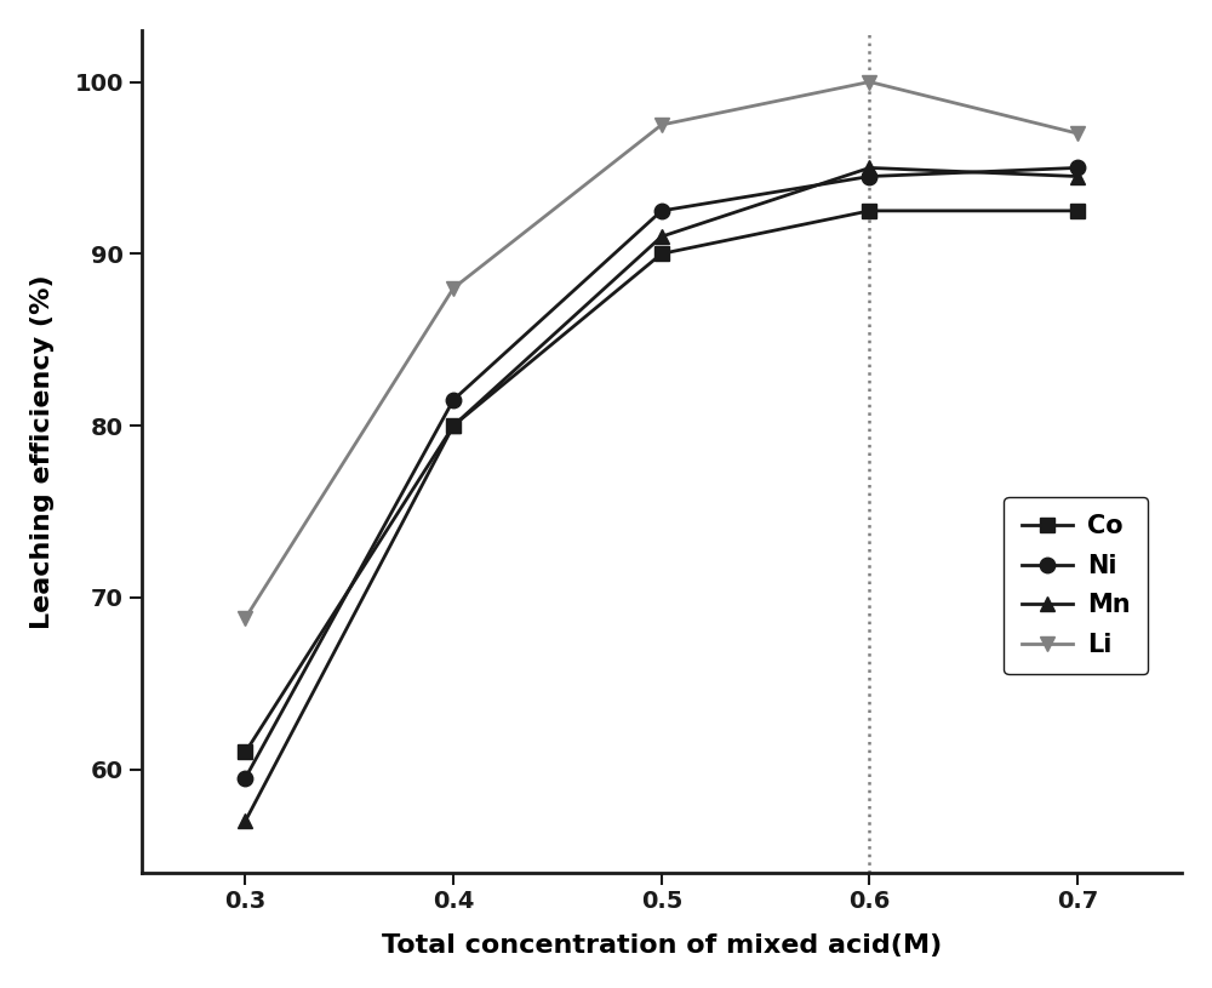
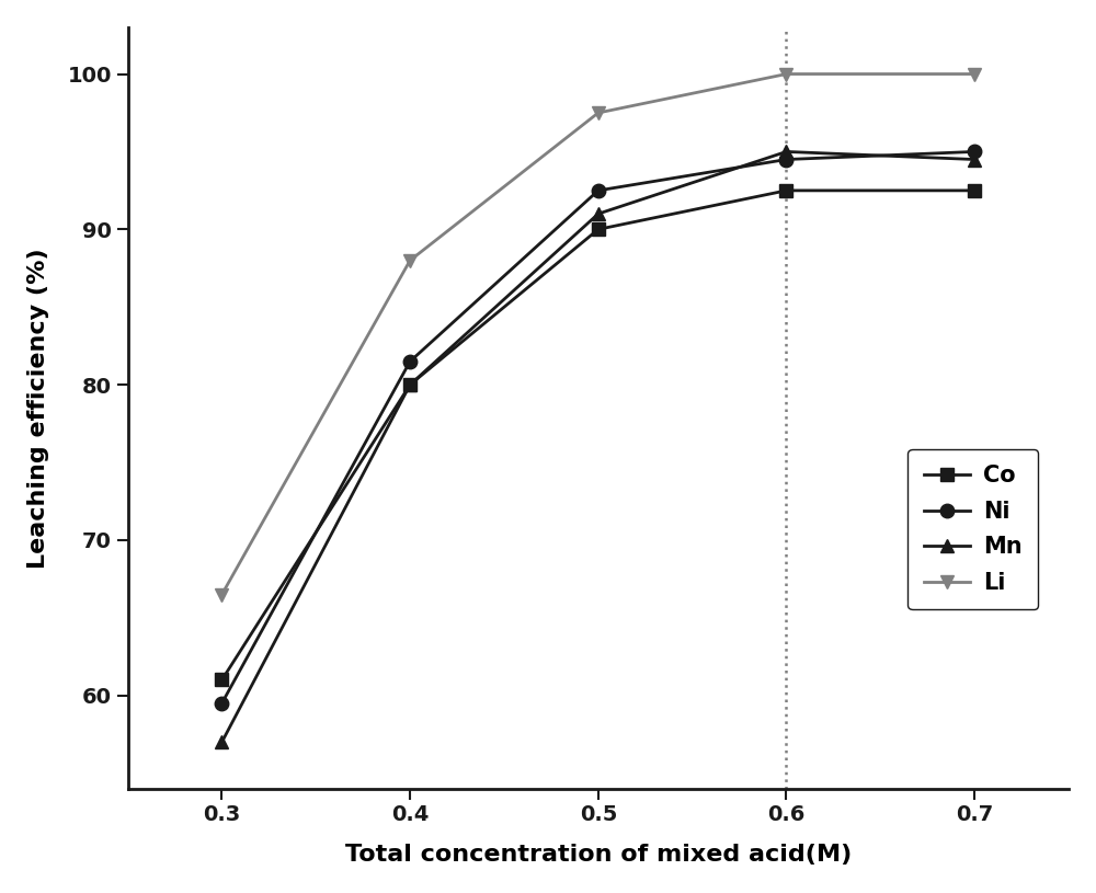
Li/0.3: 68.8 -> 66.5
Li/0.7: 97.0 -> 100.0
